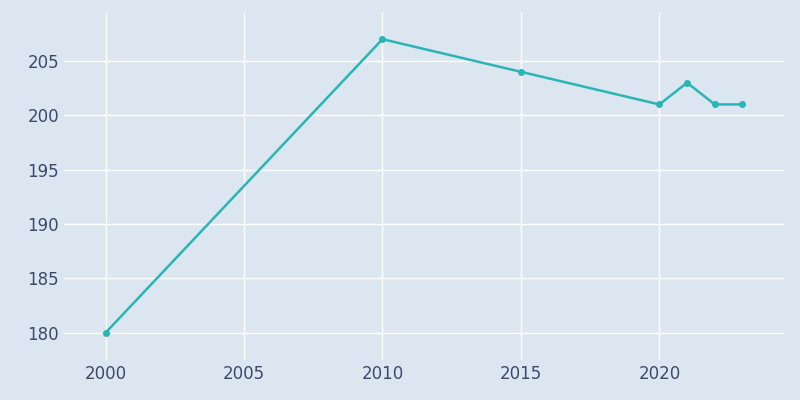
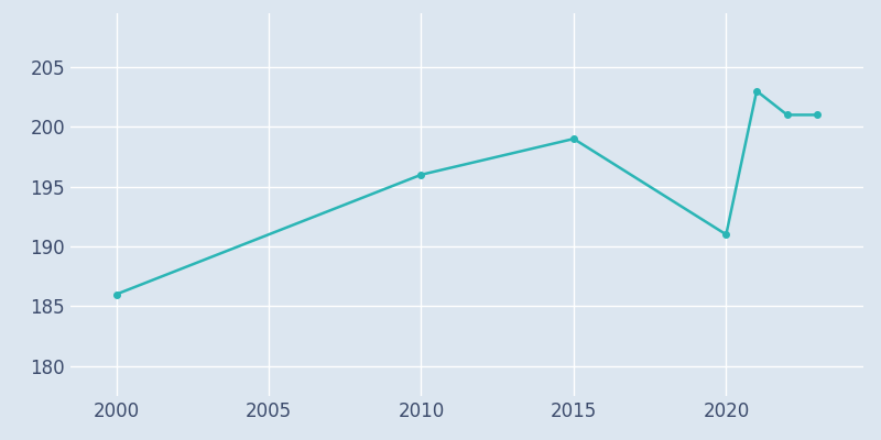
2000: 180 -> 186
2010: 207 -> 196
2015: 204 -> 199
2020: 201 -> 191
